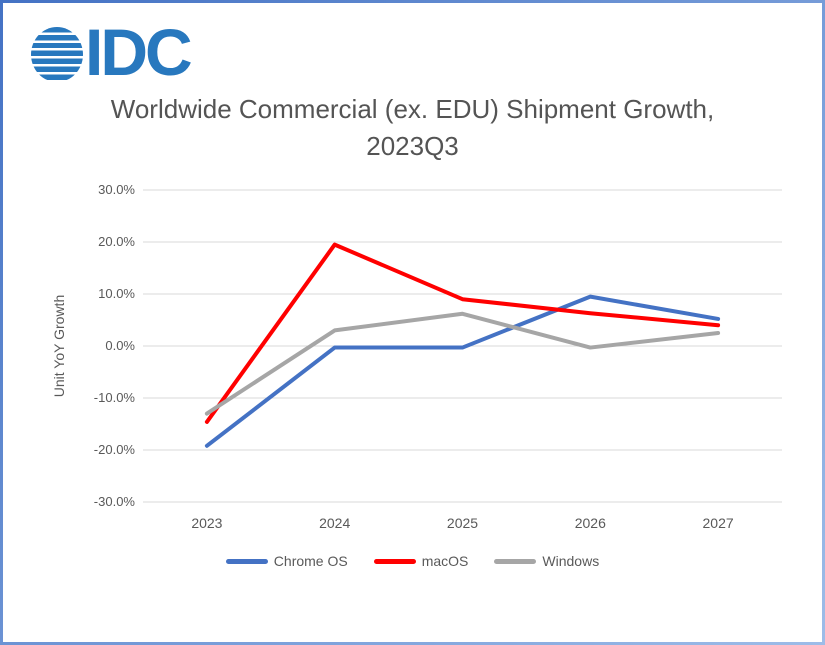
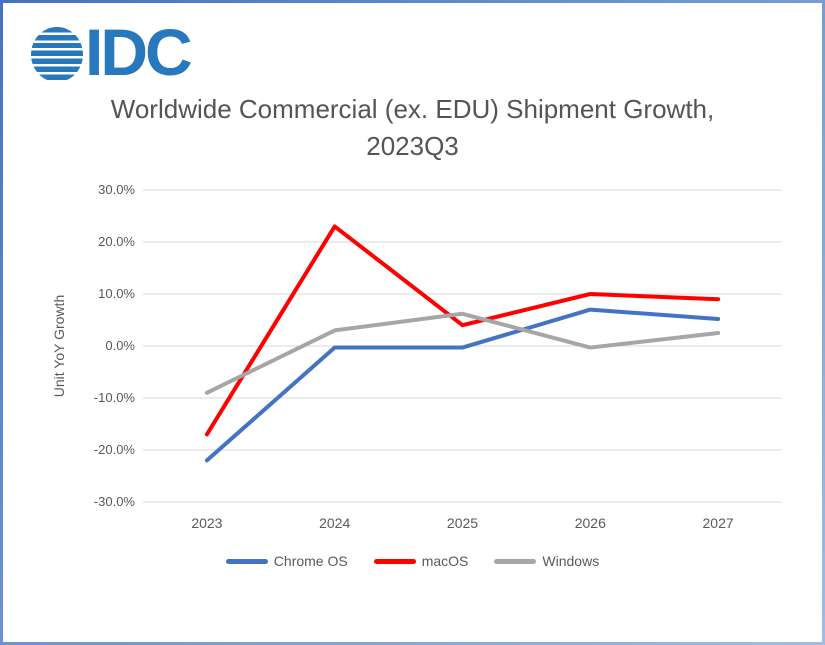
Chrome OS/2023: -19% -> -22%
macOS/2023: -15% -> -17%
Windows/2023: -13% -> -9%
macOS/2024: 20% -> 23%
macOS/2025: 9% -> 4%
Chrome OS/2026: 10% -> 7%
macOS/2026: 6% -> 10%
macOS/2027: 4% -> 9%
